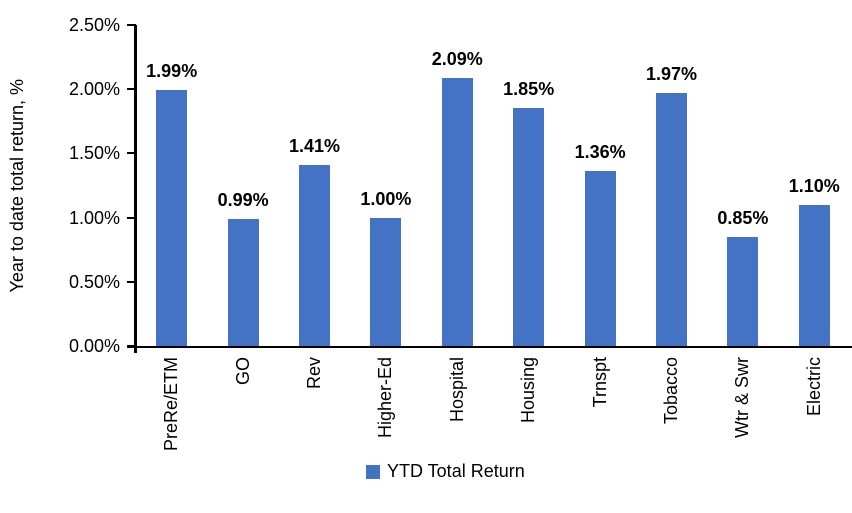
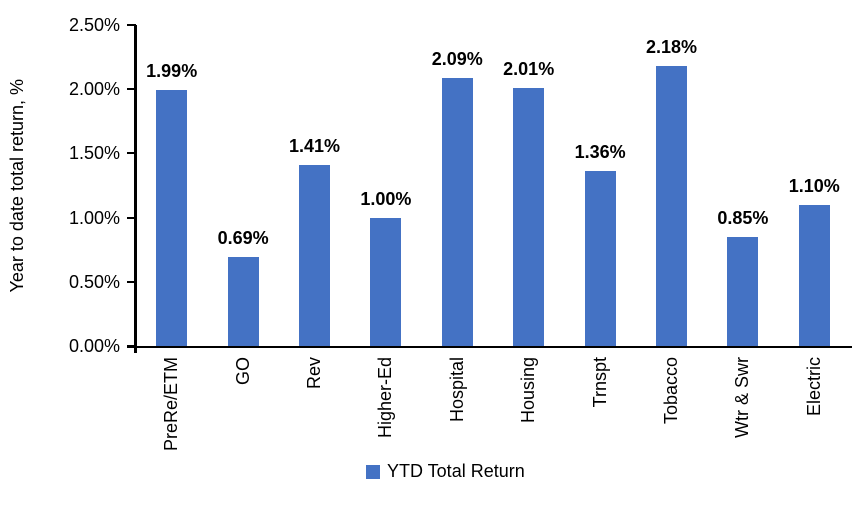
GO: 0.99% -> 0.69%
Housing: 1.85% -> 2.01%
Tobacco: 1.97% -> 2.18%
